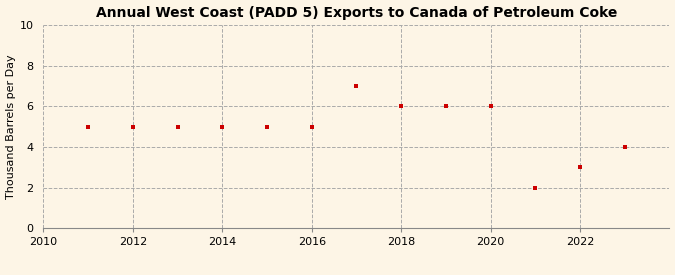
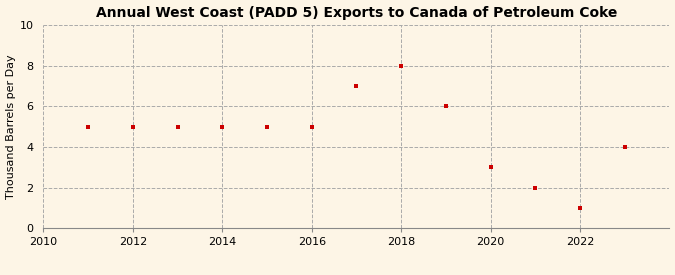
2018: 6 -> 8
2020: 6 -> 3
2022: 3 -> 1
